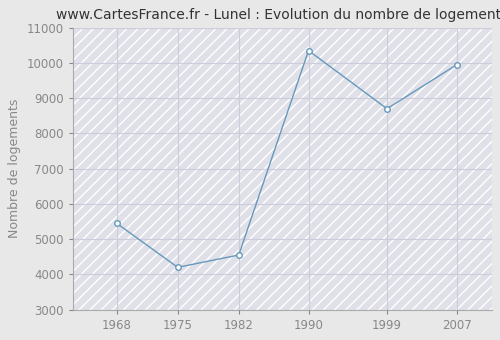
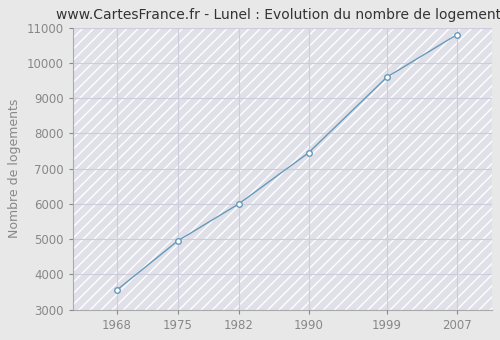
1968: 5450 -> 3550
1975: 4200 -> 4950
1982: 4550 -> 6000
1990: 10350 -> 7450
1999: 8700 -> 9600
2007: 9950 -> 10800
